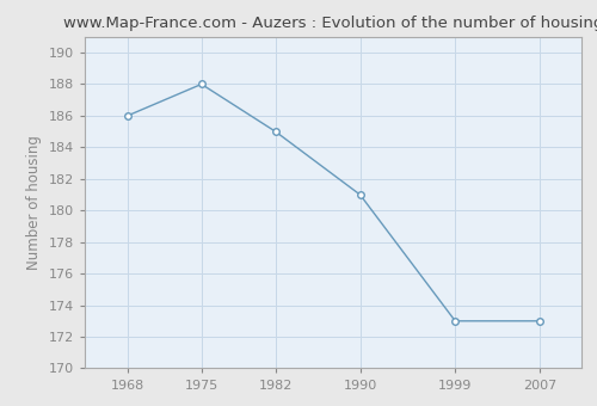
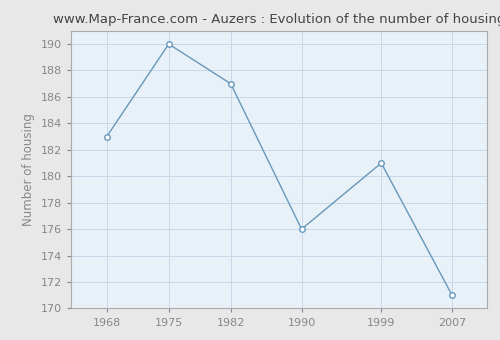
1968: 186 -> 183
1975: 188 -> 190
1982: 185 -> 187
1990: 181 -> 176
1999: 173 -> 181
2007: 173 -> 171
